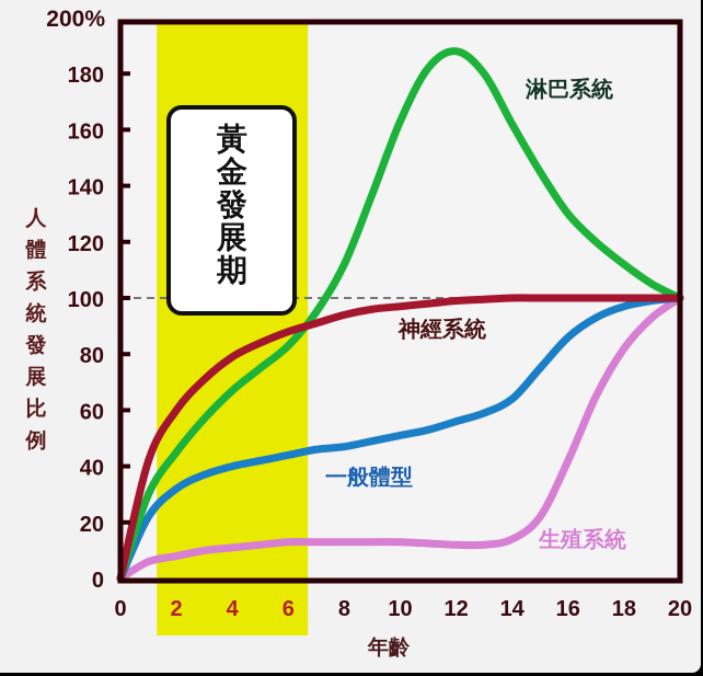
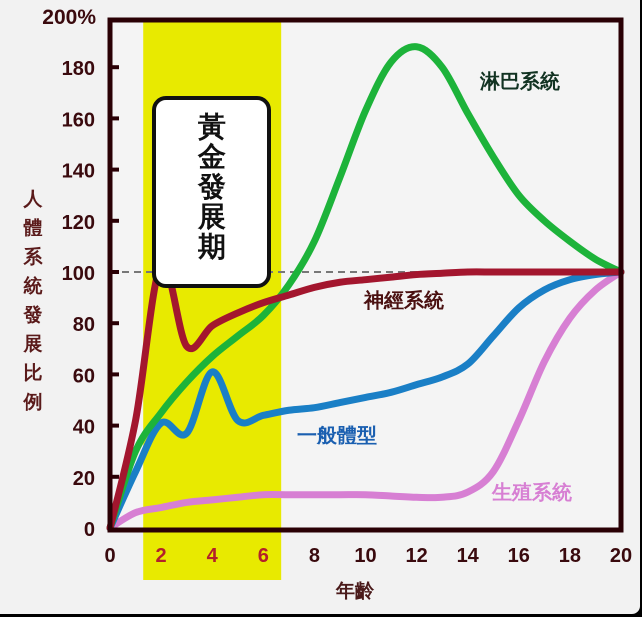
神經系統/2: 60% -> 103%
一般體型/2: 32% -> 41%
一般體型/4: 40% -> 61%
